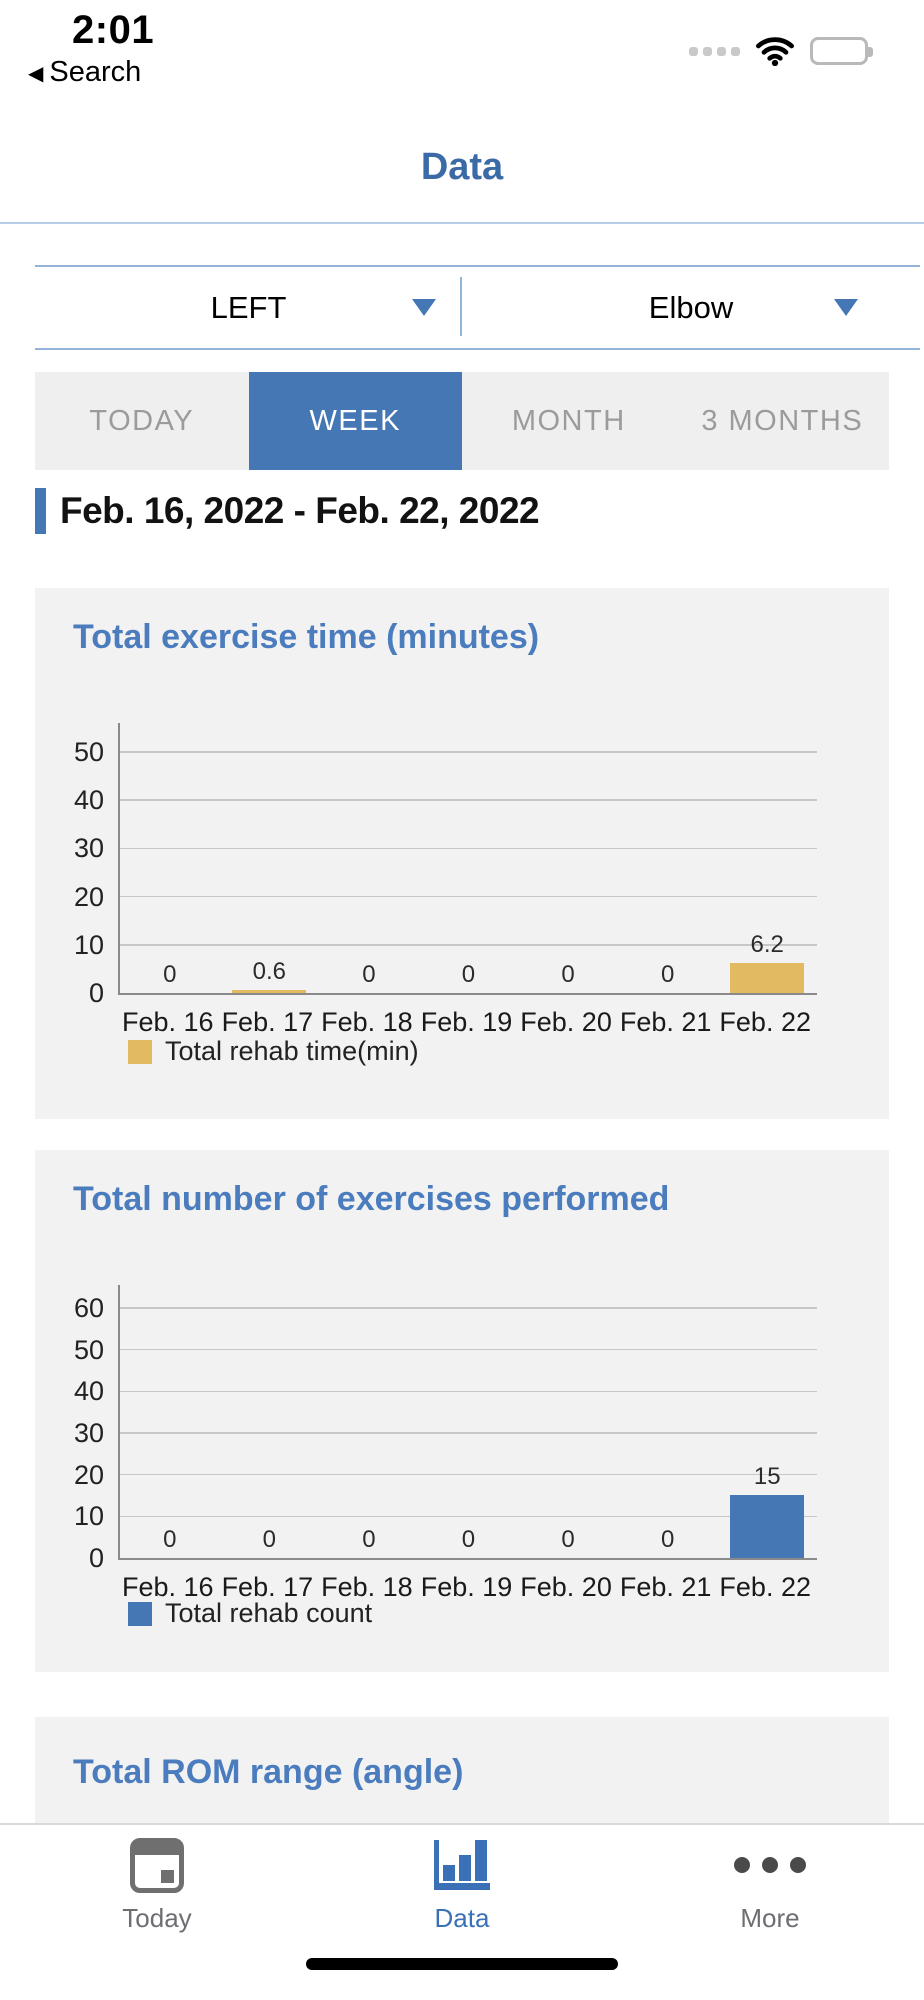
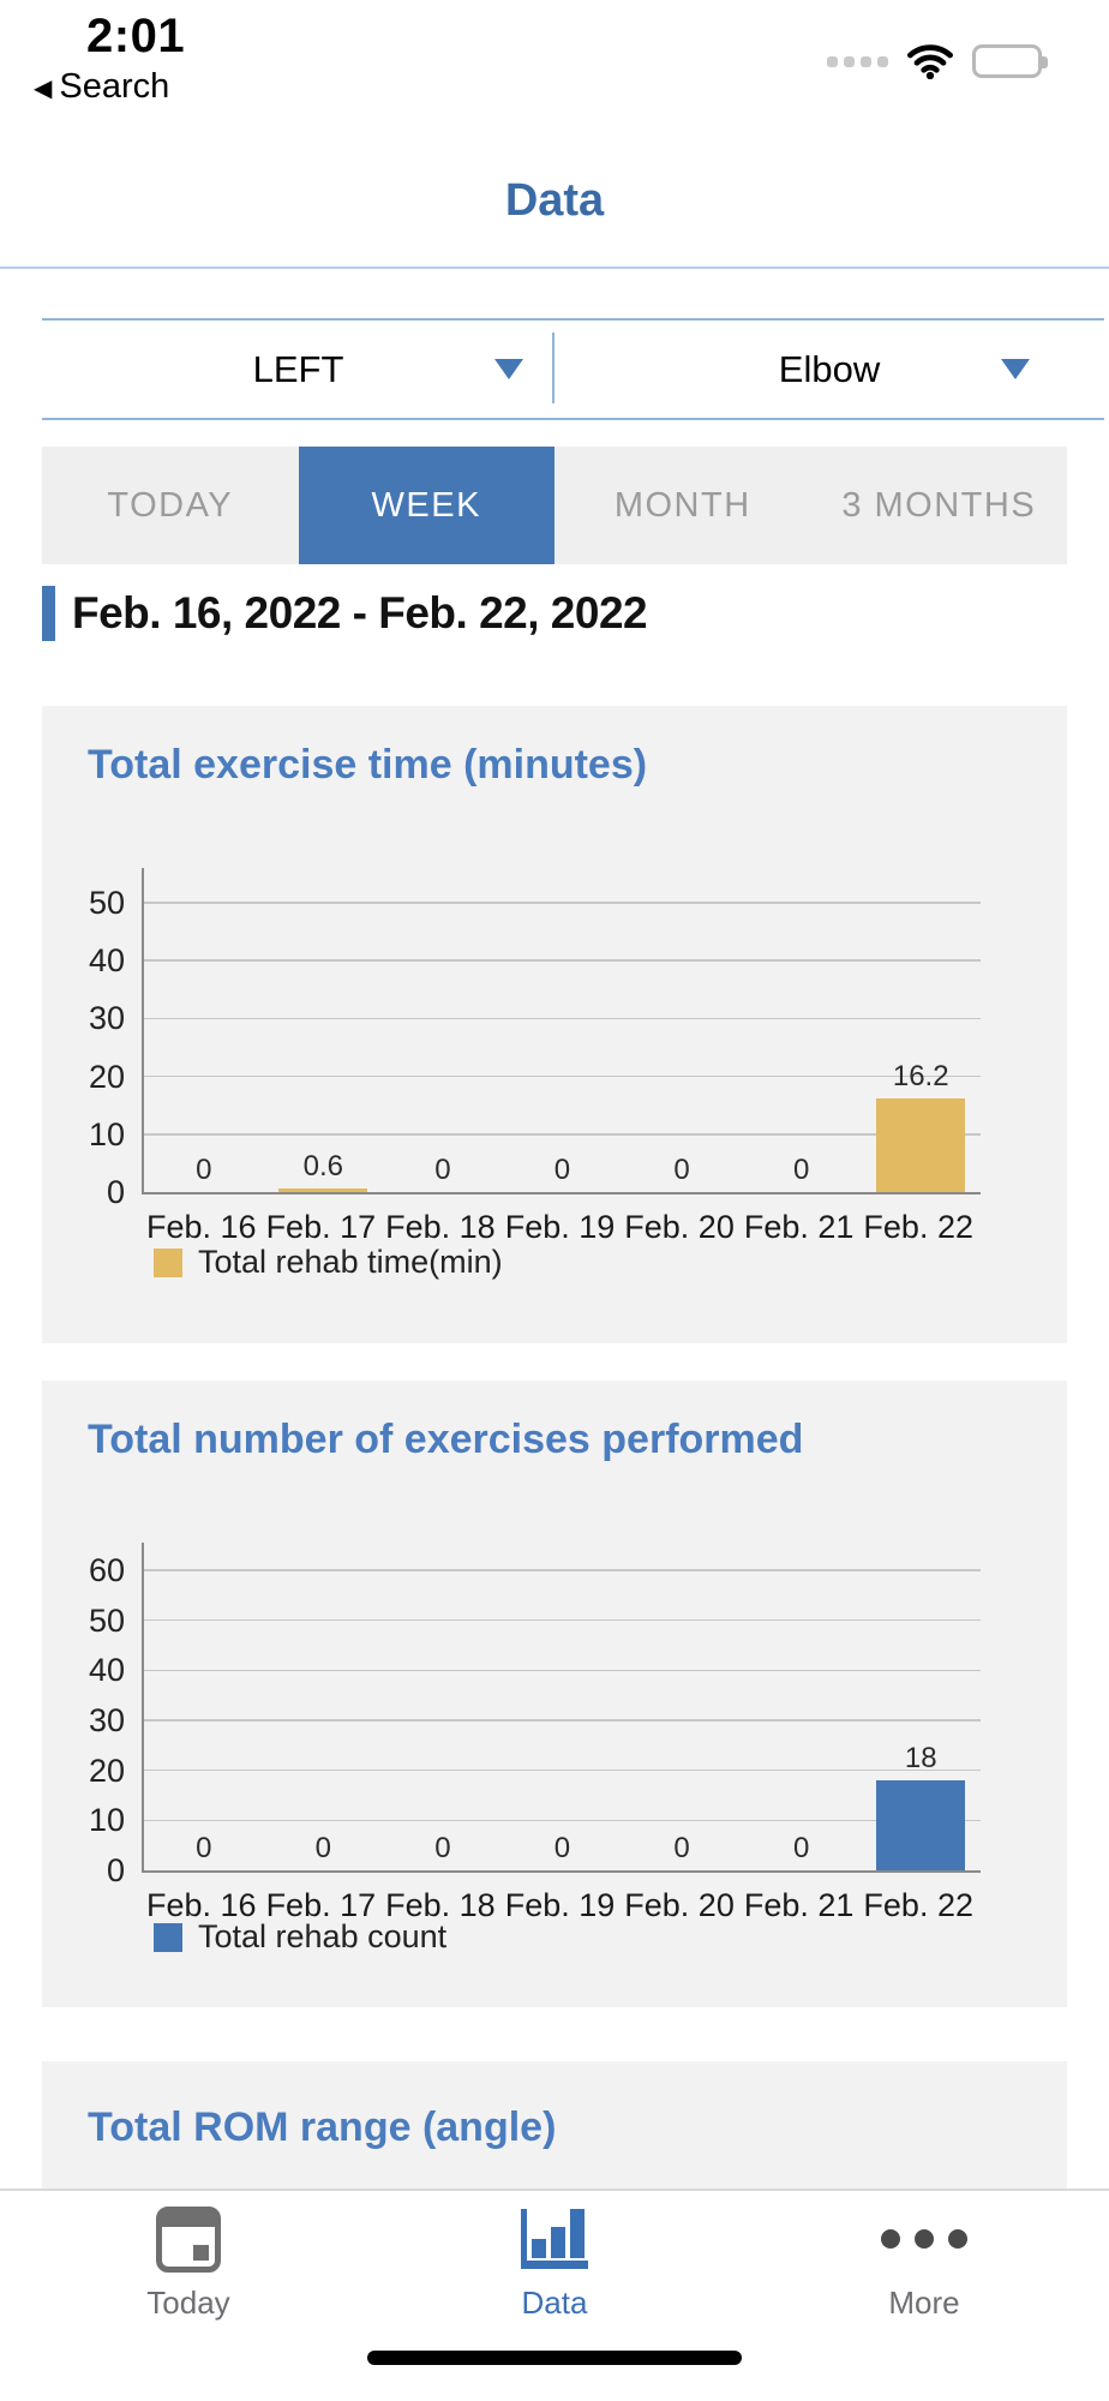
Total exercise time (minutes)/Feb. 22: 6.2 -> 16.2
Total number of exercises performed/Feb. 22: 15 -> 18
